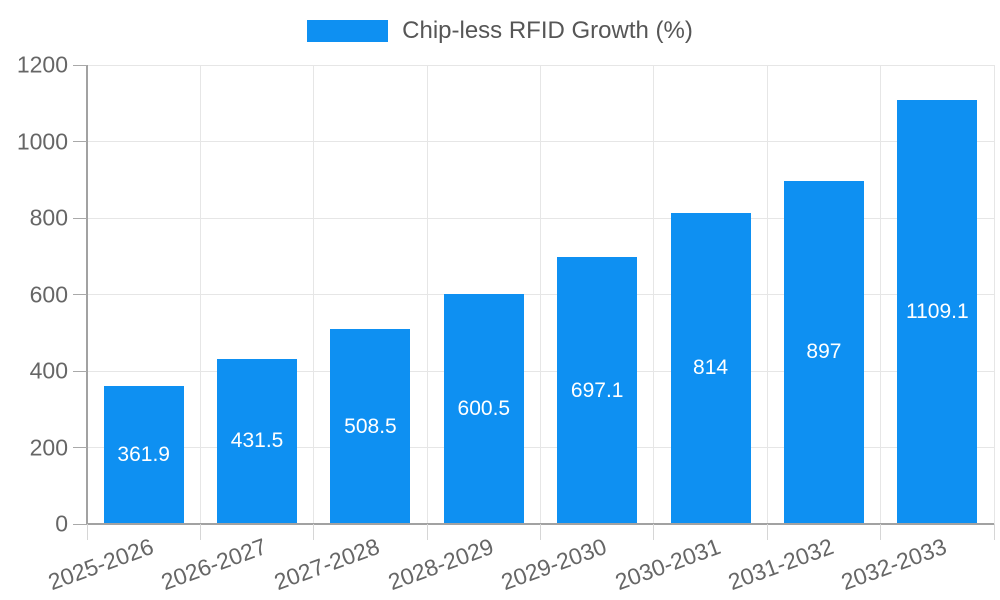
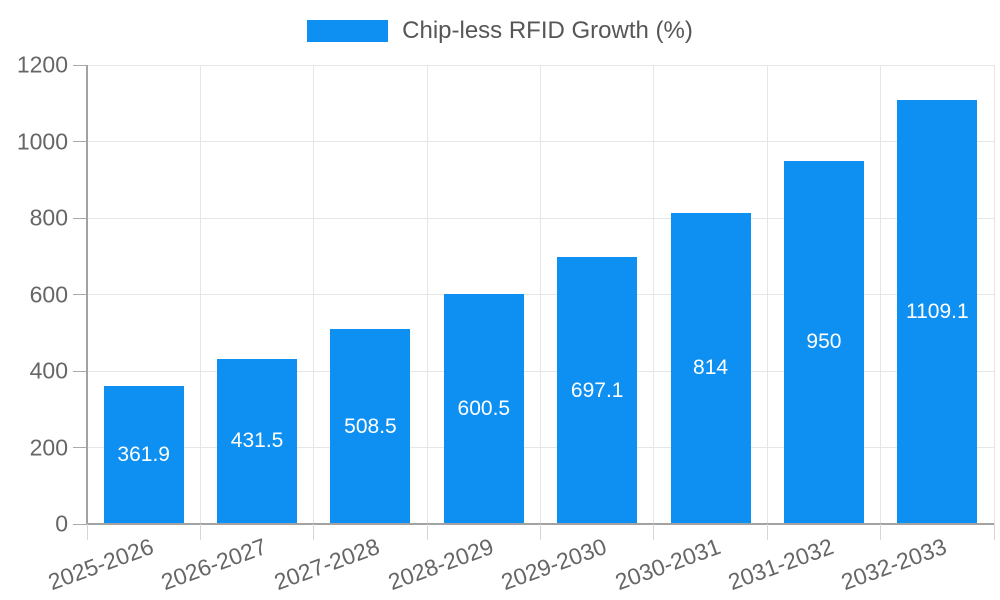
2031-2032: 897 -> 950
